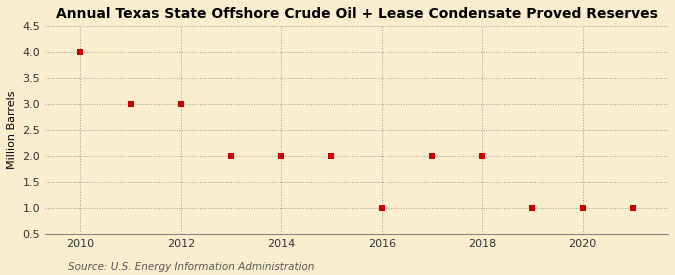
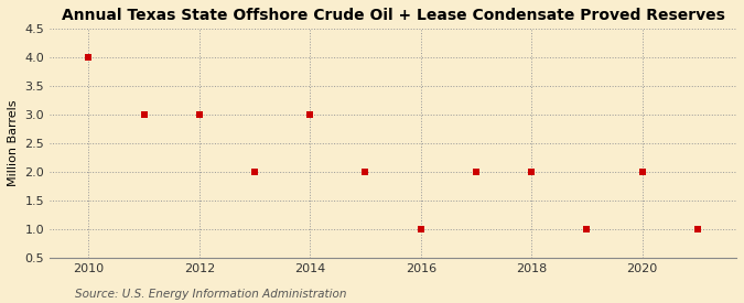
2014: 2 -> 3
2020: 1 -> 2
